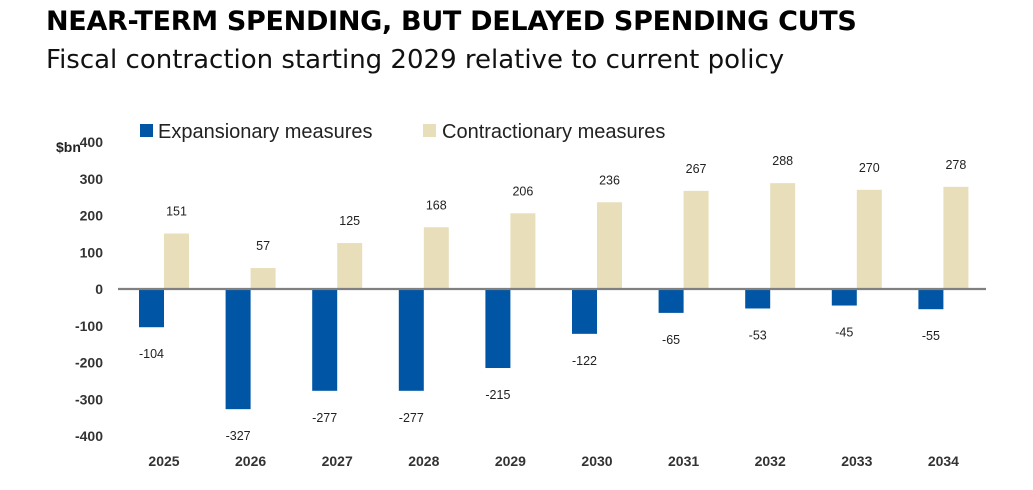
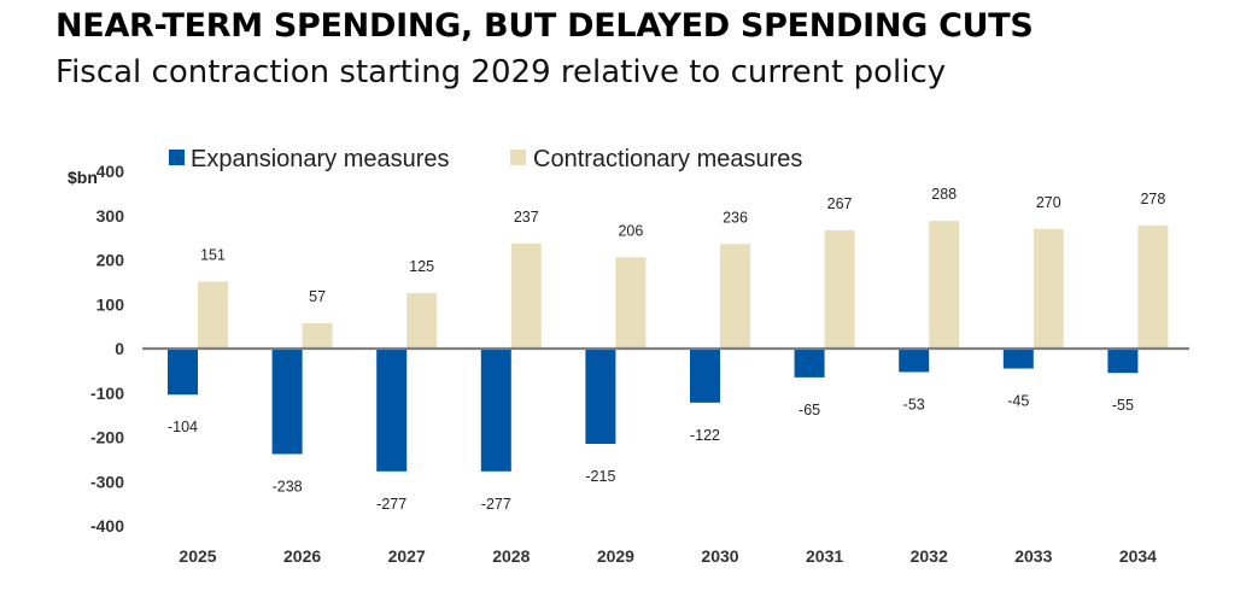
Expansionary measures/2026: -327 -> -238
Contractionary measures/2028: 168 -> 237
